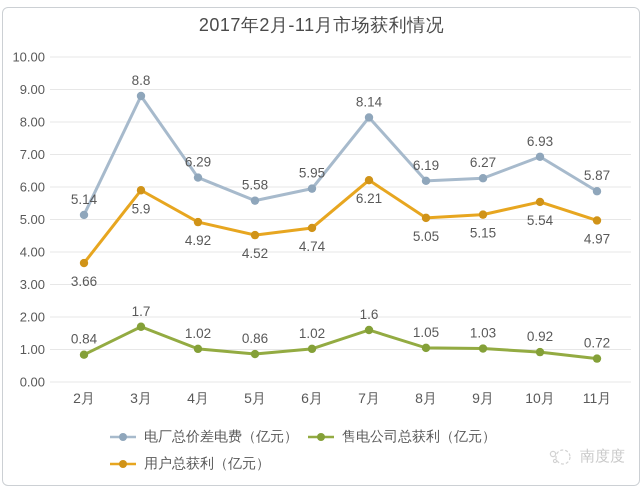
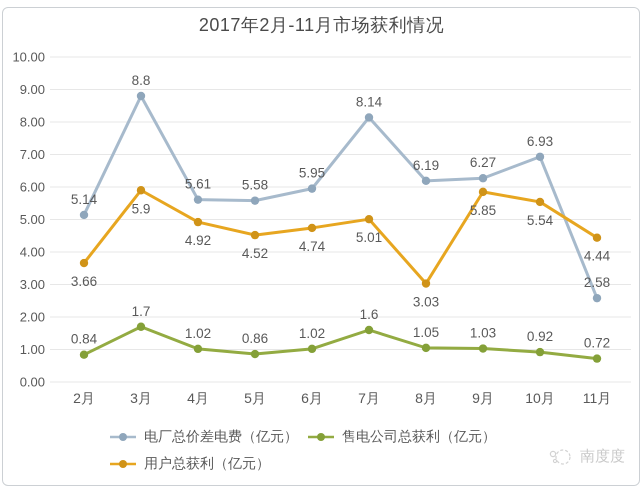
电厂总价差电费（亿元）/4月: 6.29 -> 5.61
用户总获利（亿元）/7月: 6.21 -> 5.01
用户总获利（亿元）/8月: 5.05 -> 3.03
用户总获利（亿元）/9月: 5.15 -> 5.85
电厂总价差电费（亿元）/11月: 5.87 -> 2.58
用户总获利（亿元）/11月: 4.97 -> 4.44
